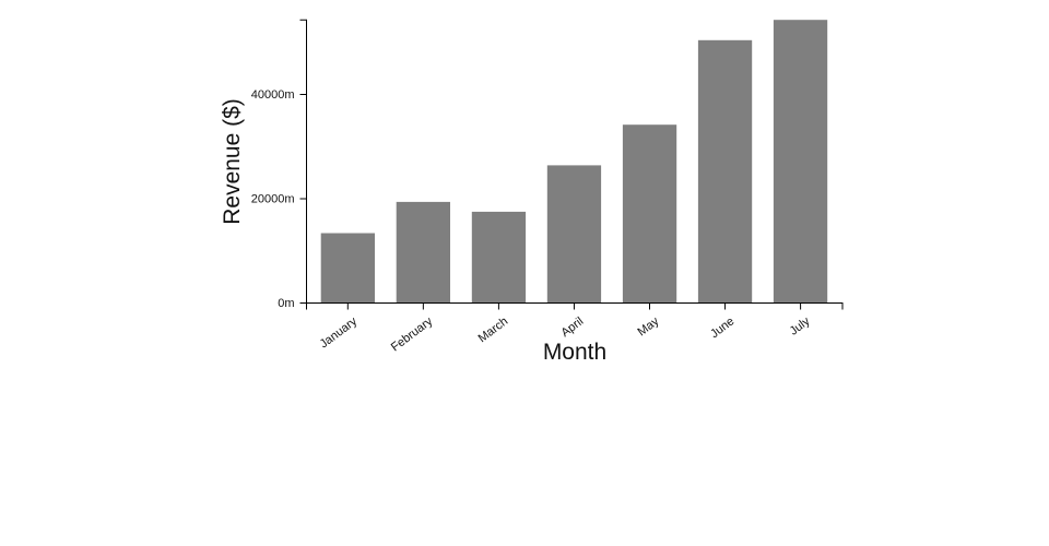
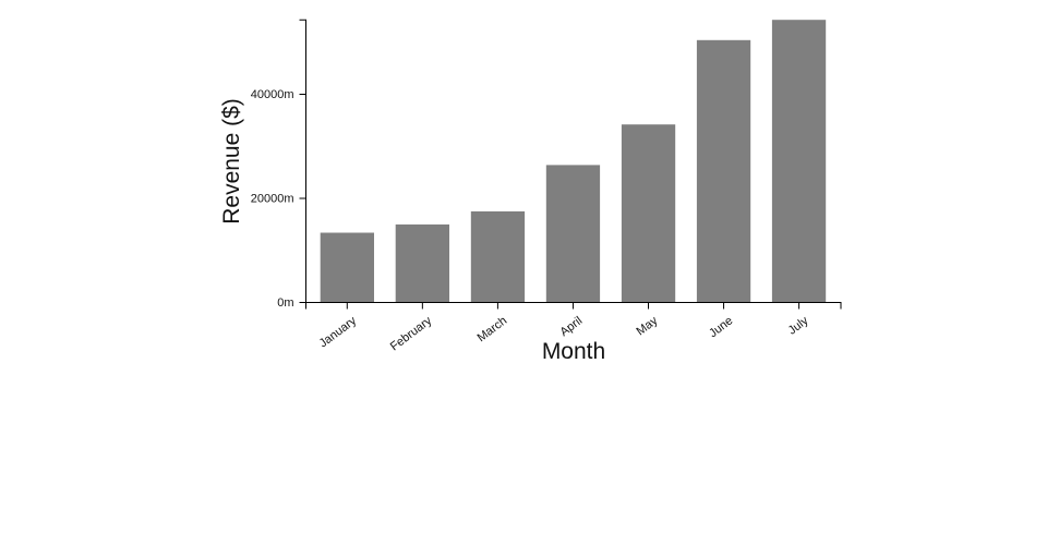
February: 19000m -> 15000m
